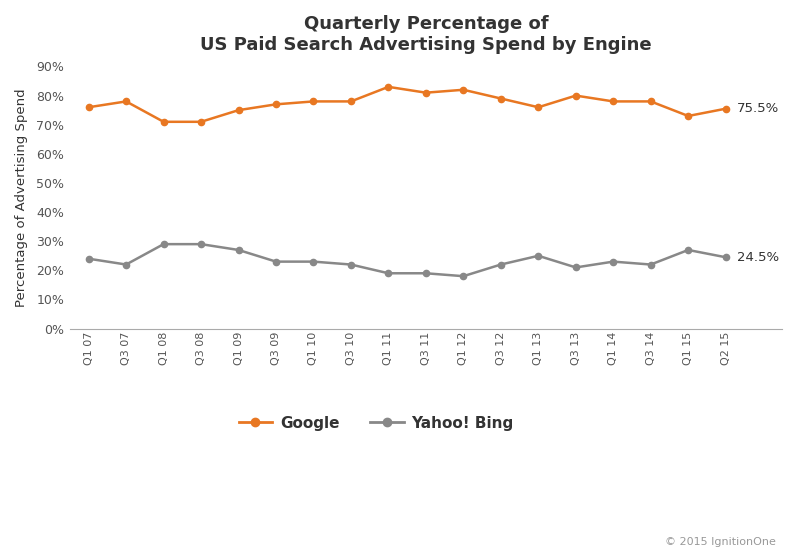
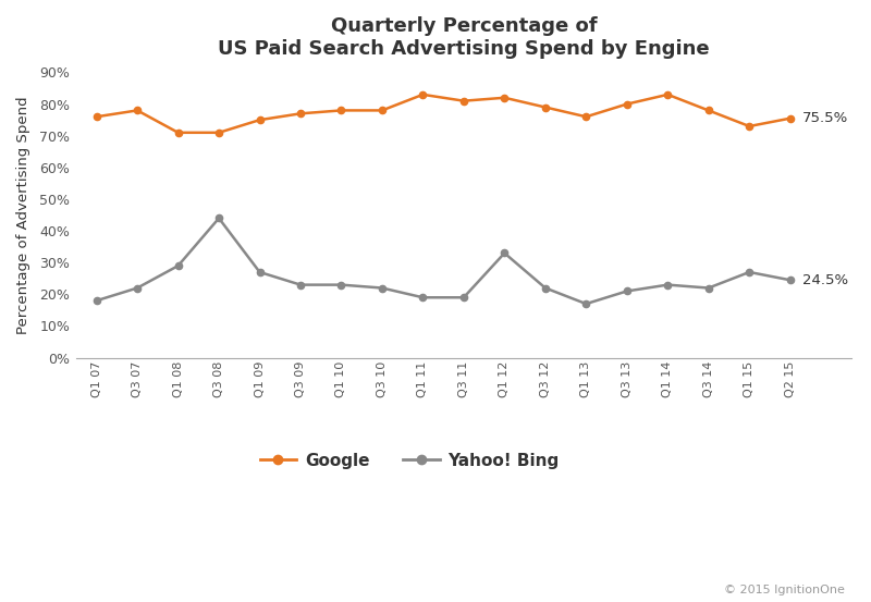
Yahoo! Bing/Q1 07: 24.0% -> 18.0%
Yahoo! Bing/Q3 08: 29.0% -> 44.0%
Yahoo! Bing/Q1 12: 18.0% -> 33.0%
Yahoo! Bing/Q1 13: 25.0% -> 17.0%
Google/Q1 14: 78.0% -> 83.0%
